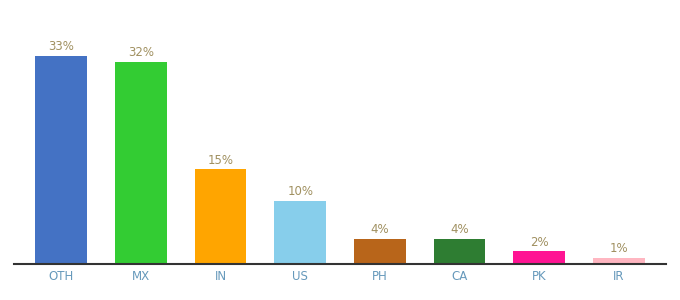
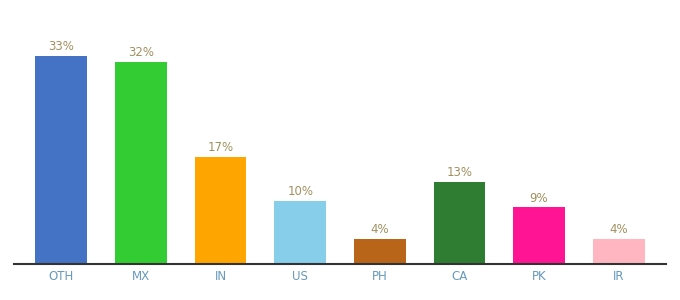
IN: 15% -> 17%
CA: 4% -> 13%
PK: 2% -> 9%
IR: 1% -> 4%
